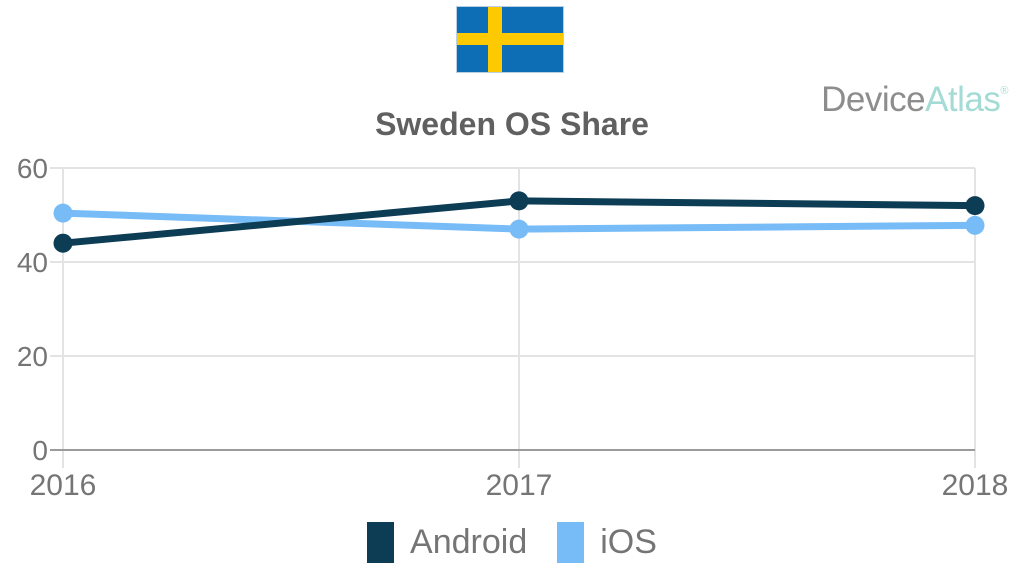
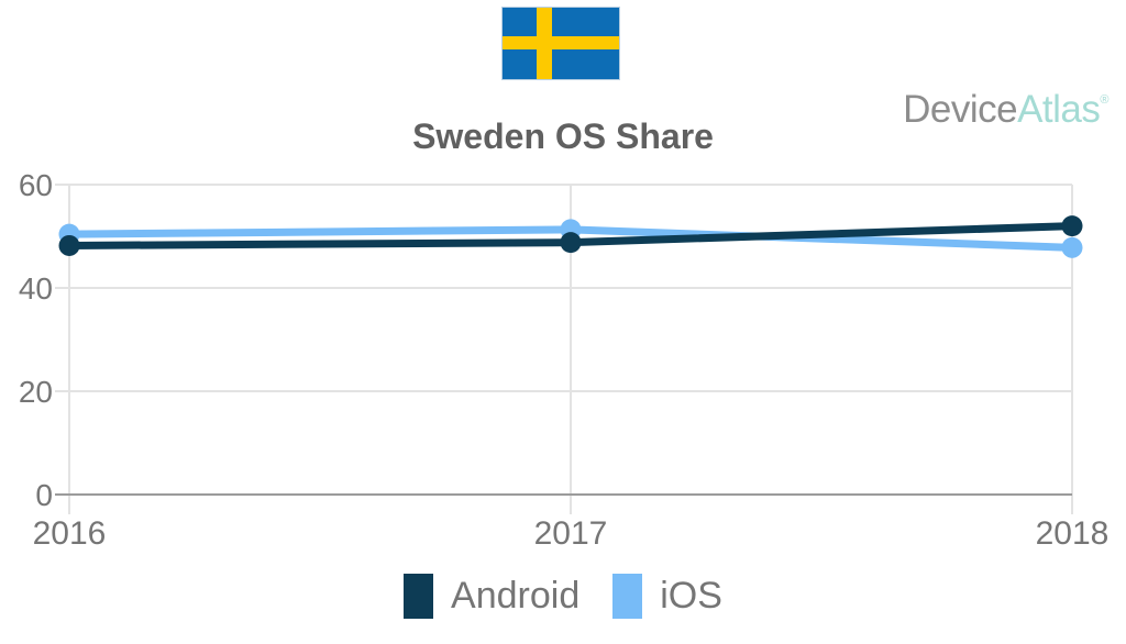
Android/2016: 44 -> 48
Android/2017: 53 -> 49
iOS/2017: 47 -> 51
